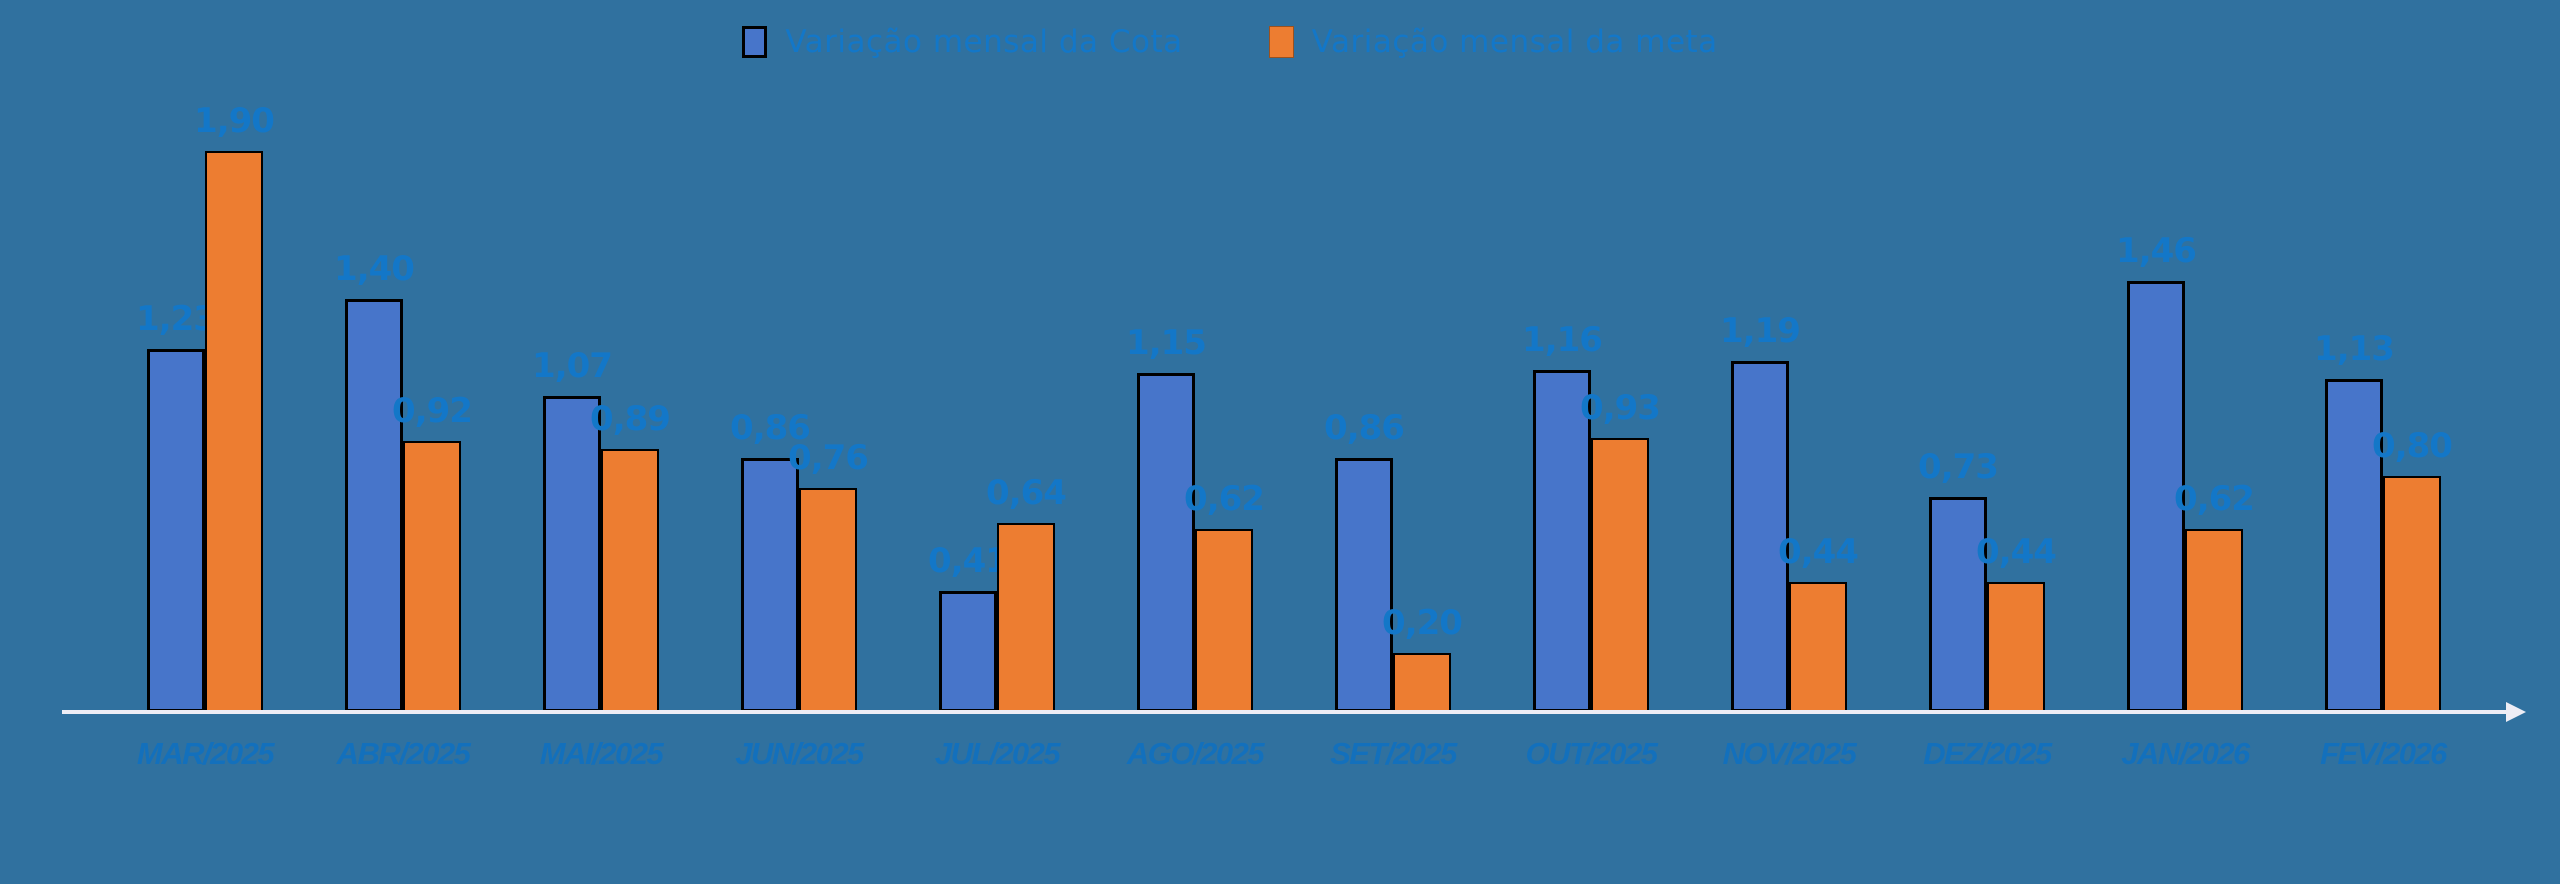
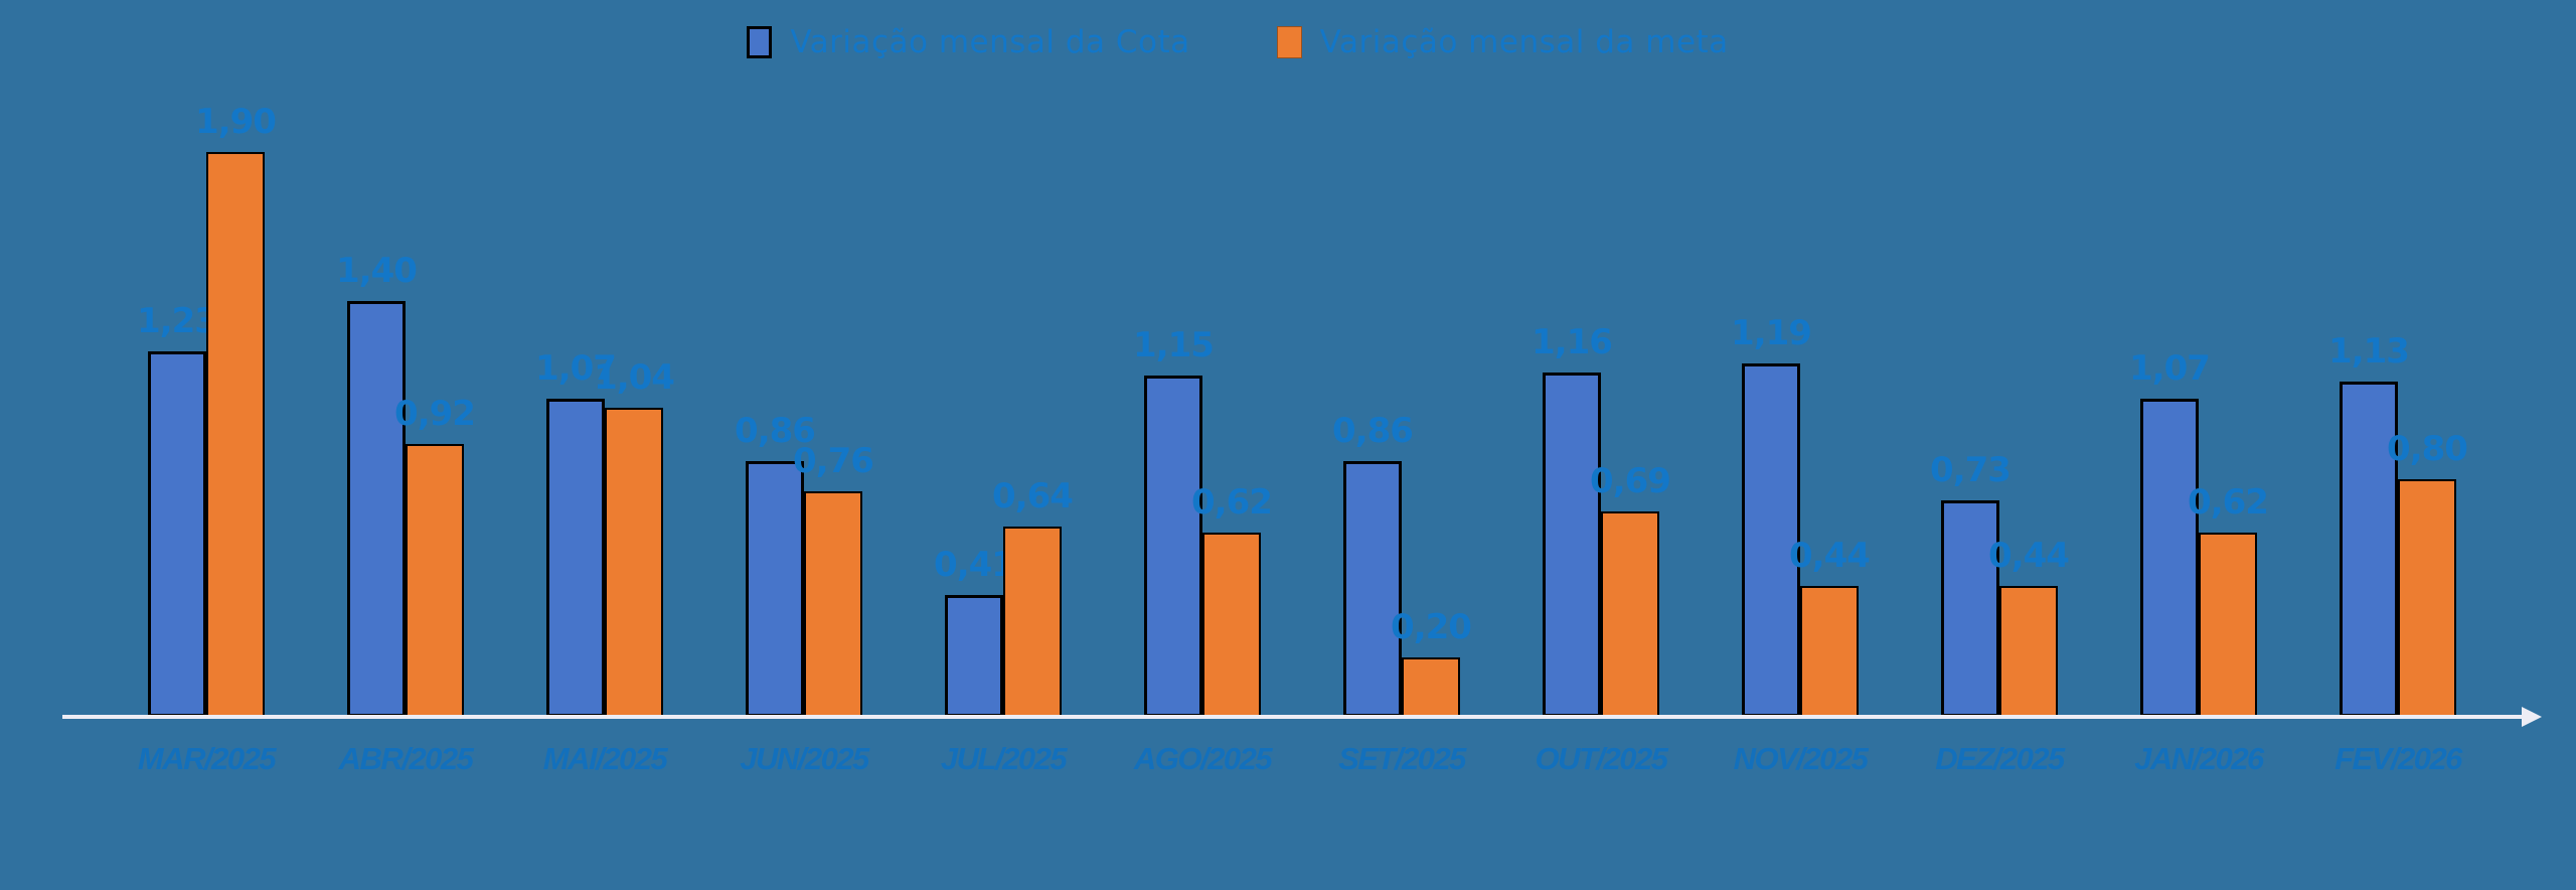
Variação mensal da meta/MAI/2025: 0,89 -> 1,04
Variação mensal da meta/OUT/2025: 0,93 -> 0,69
Variação mensal da Cota/JAN/2026: 1,46 -> 1,07
